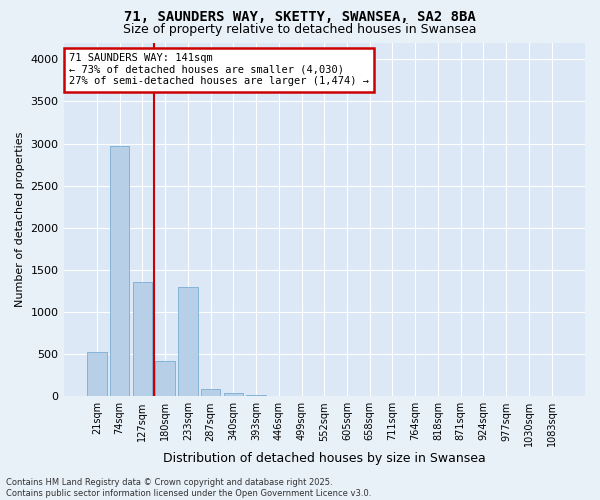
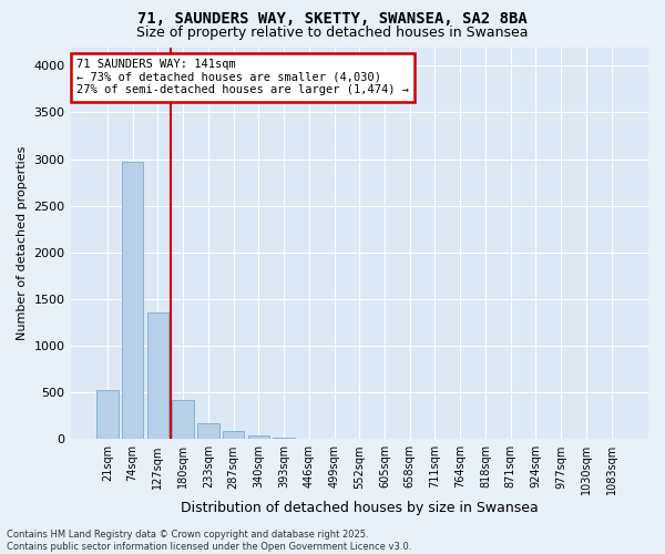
233sqm: 1300 -> 180
